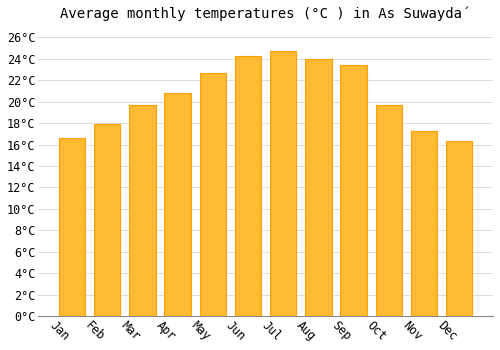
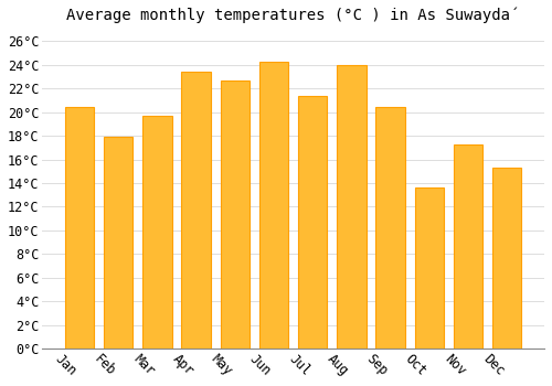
Jan: 16.6°C -> 20.4°C
Apr: 20.8°C -> 23.4°C
Jul: 24.7°C -> 21.4°C
Sep: 23.4°C -> 20.4°C
Oct: 19.7°C -> 13.6°C
Dec: 16.3°C -> 15.3°C
